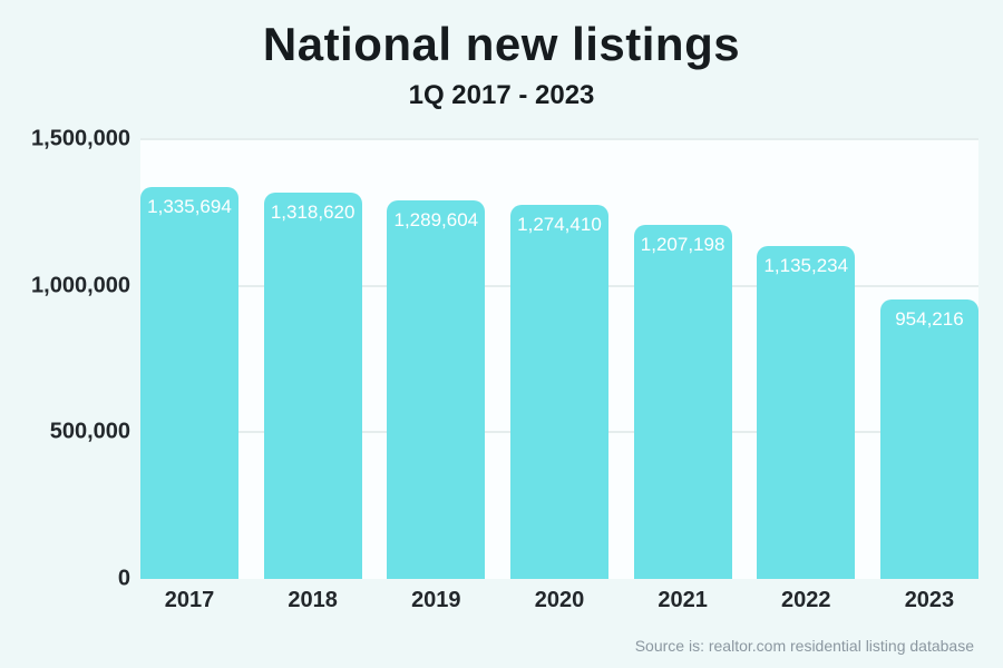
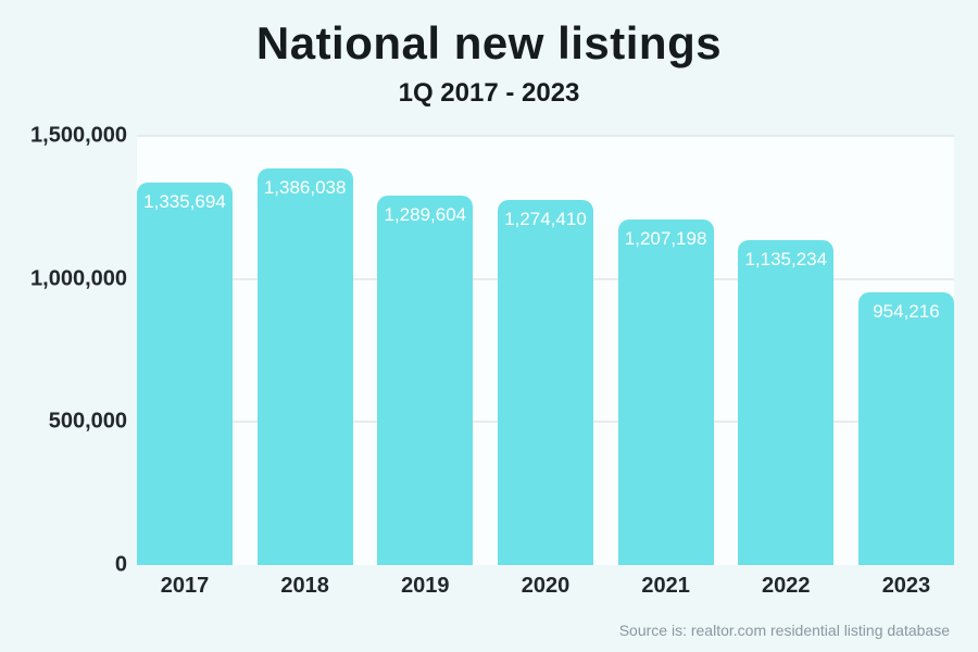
2018: 1,318,620 -> 1,386,038
